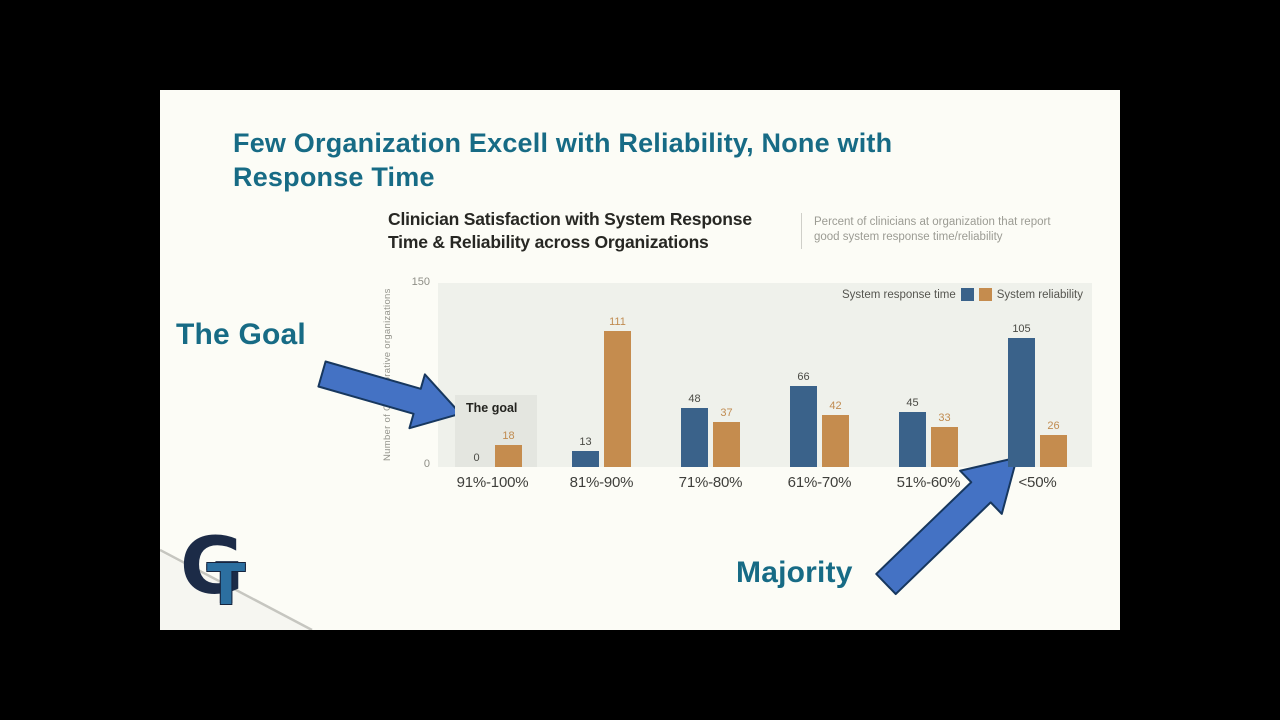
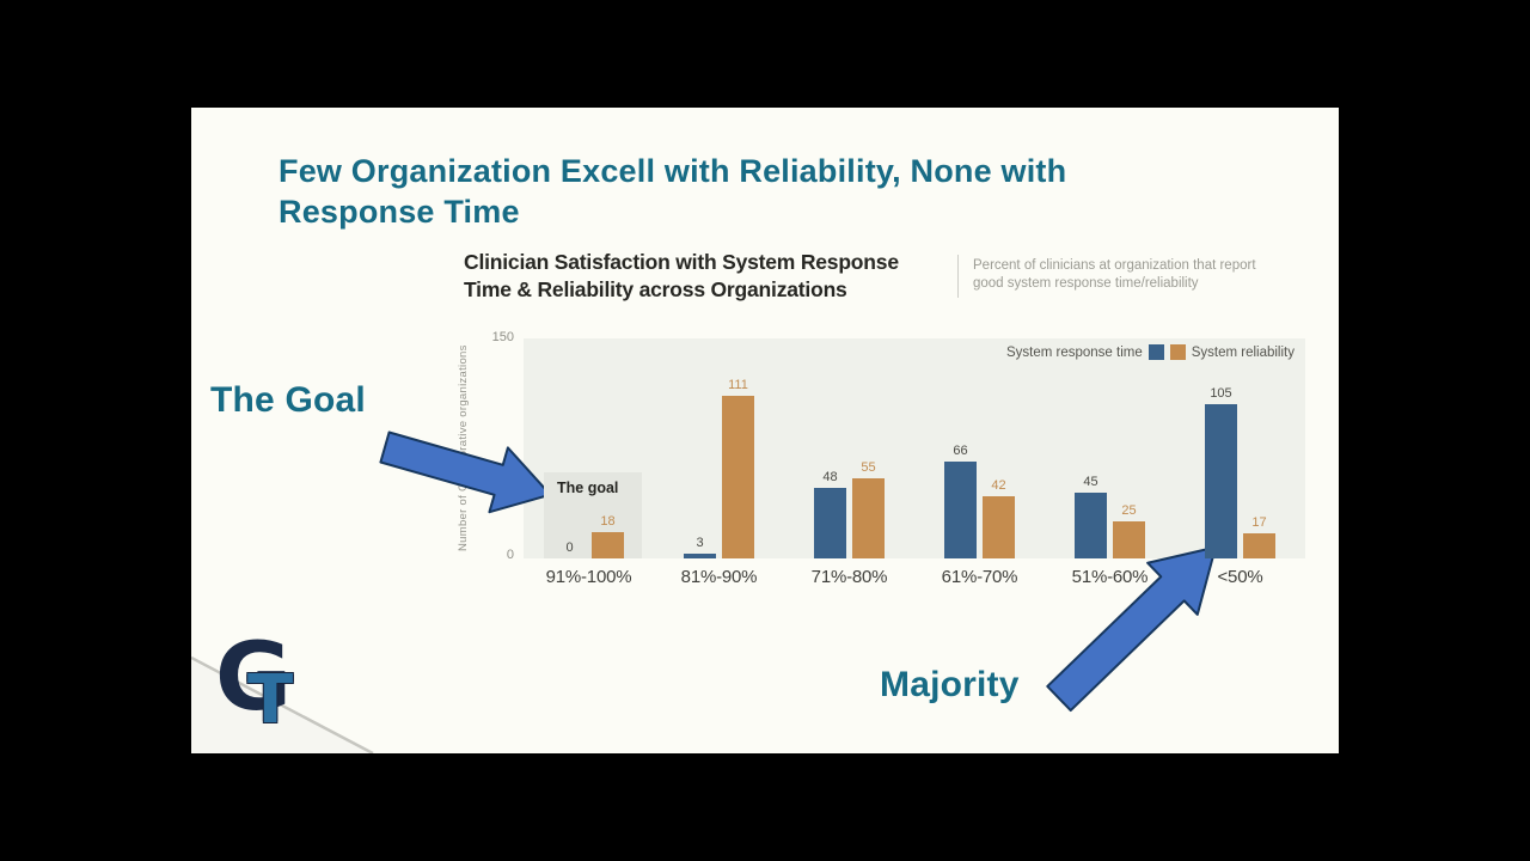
System response time/81%-90%: 13 -> 3
System reliability/71%-80%: 37 -> 55
System reliability/51%-60%: 33 -> 25
System reliability/<50%: 26 -> 17
